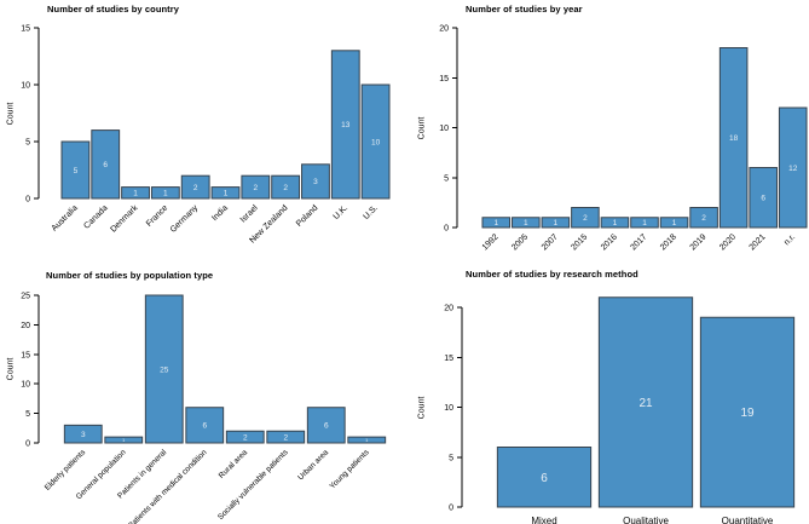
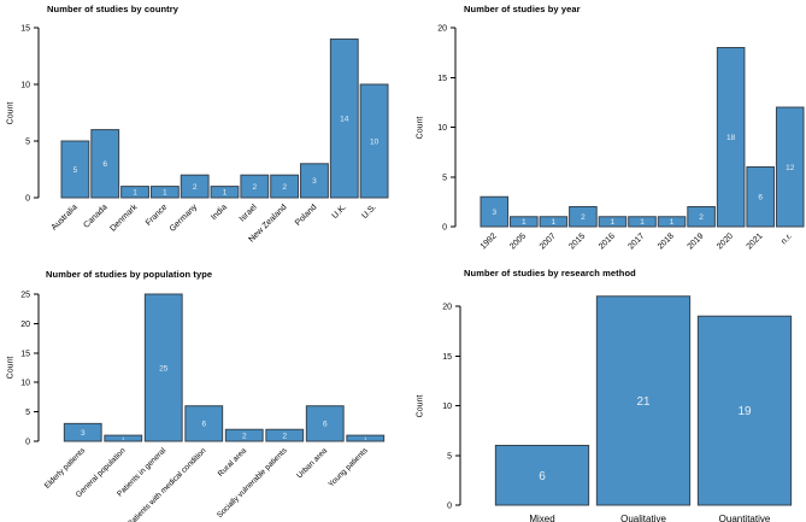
Number of studies by country/U.K.: 13 -> 14
Number of studies by year/1992: 1 -> 3
